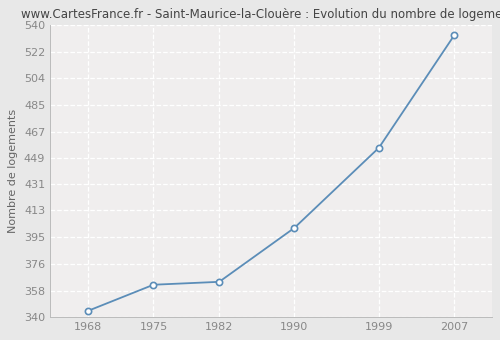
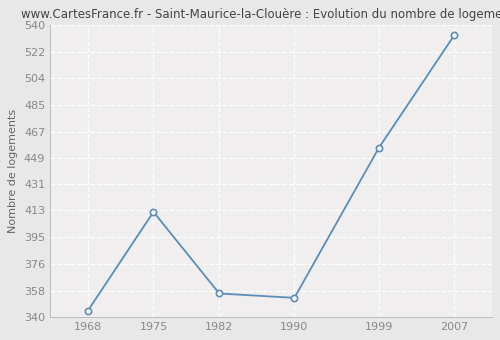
1975: 362 -> 412
1982: 364 -> 356
1990: 401 -> 353
